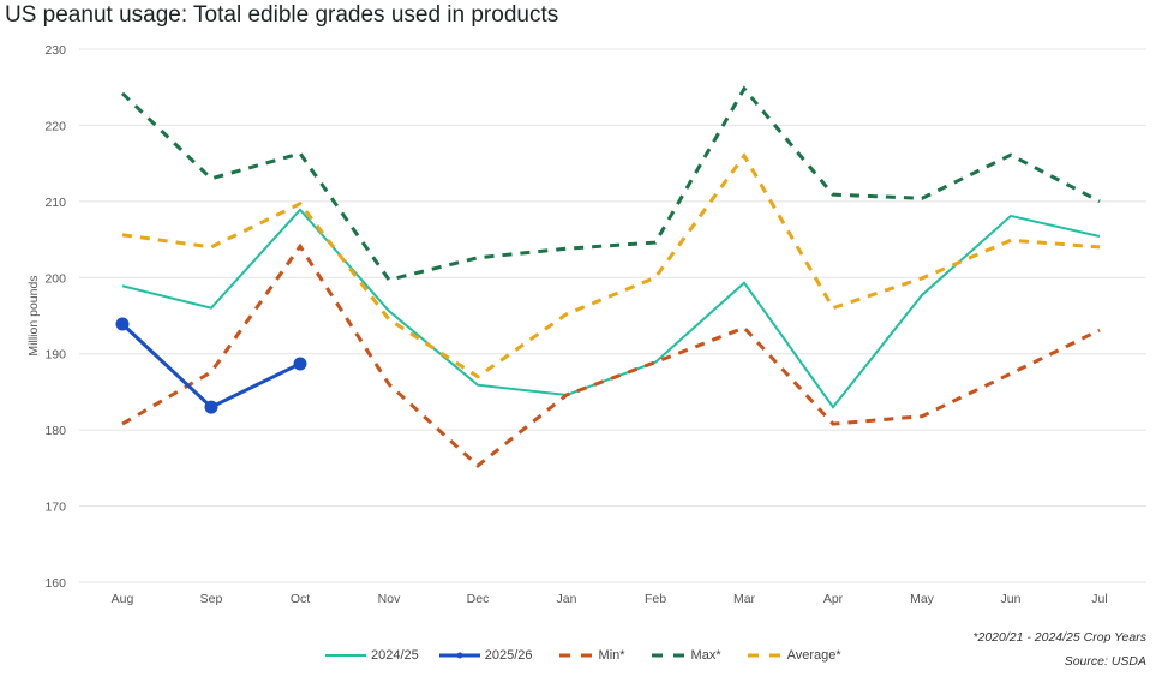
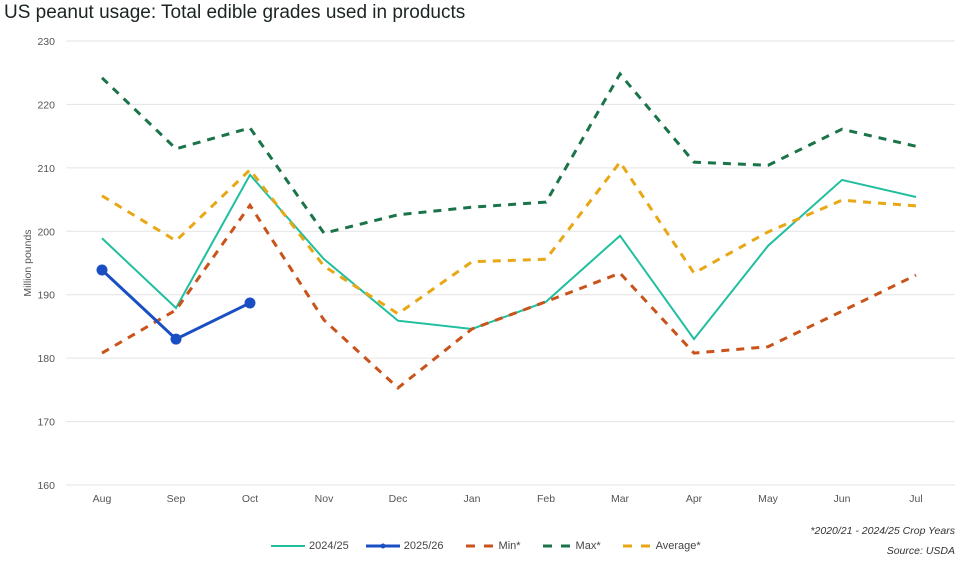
2024/25/Sep: 196 -> 188
Average*/Sep: 204 -> 198
Average*/Feb: 200 -> 196
Average*/Mar: 216 -> 211
Average*/Apr: 196 -> 193
Max*/Jul: 210 -> 213
